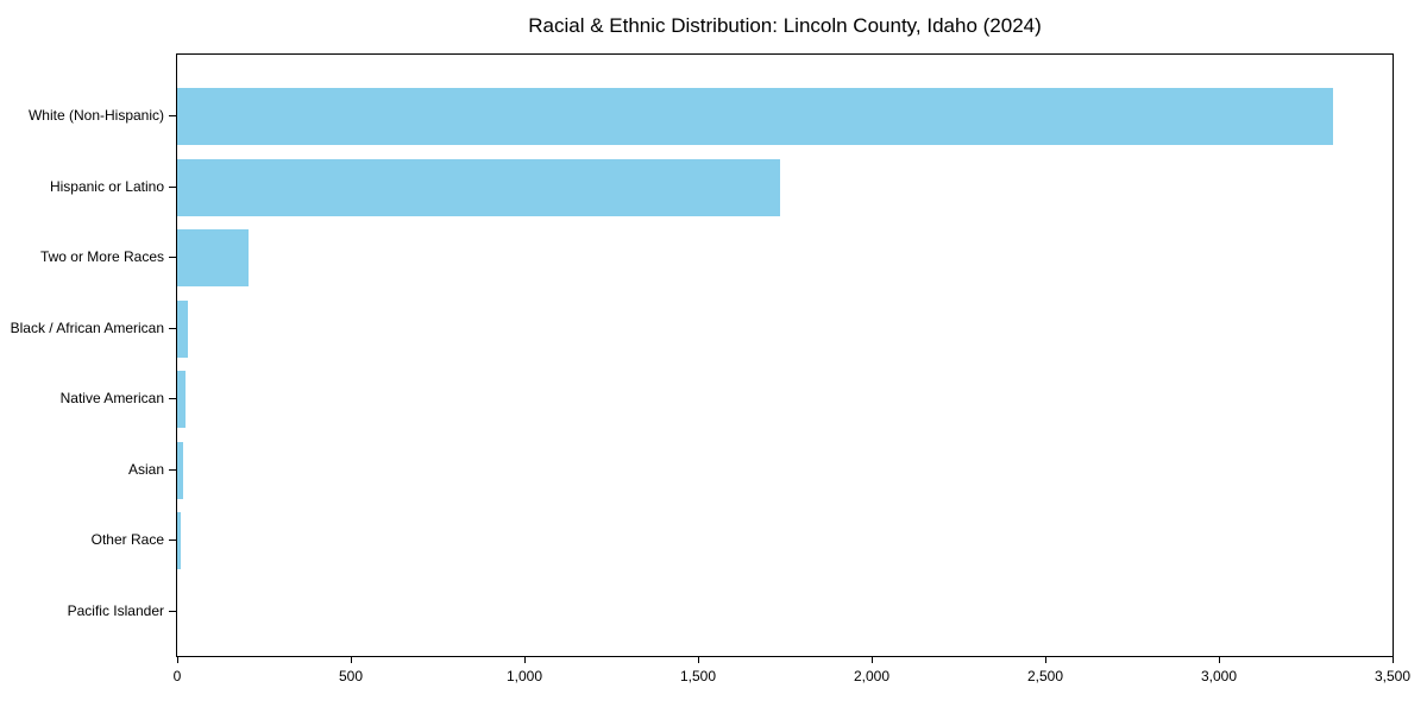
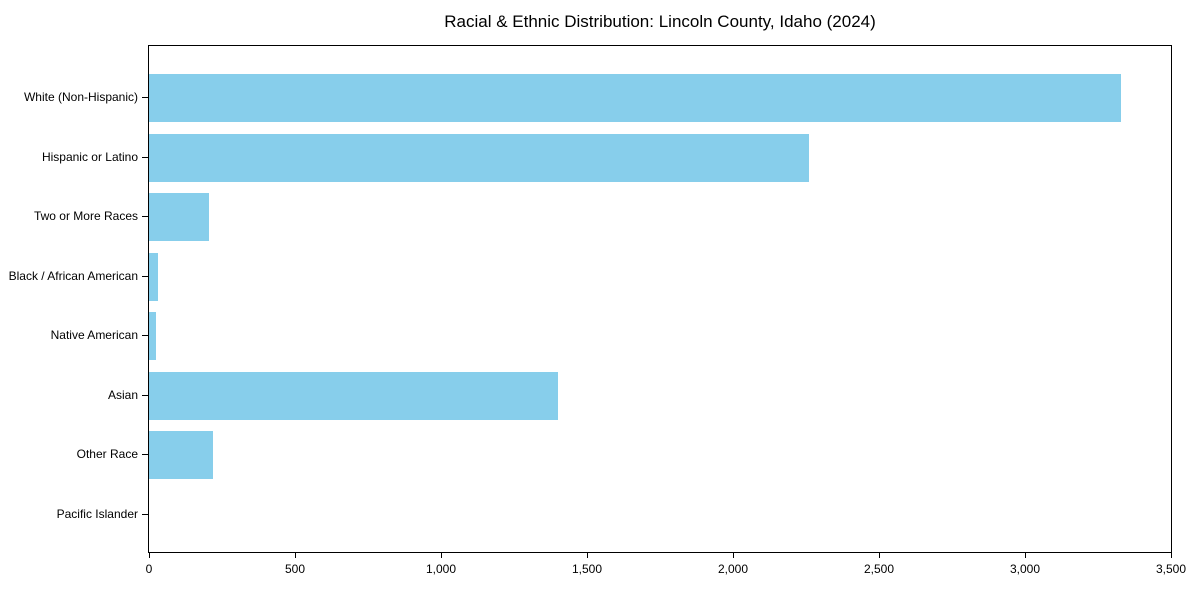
Hispanic or Latino: 1740 -> 2260
Asian: 20 -> 1400
Other Race: 10 -> 220
